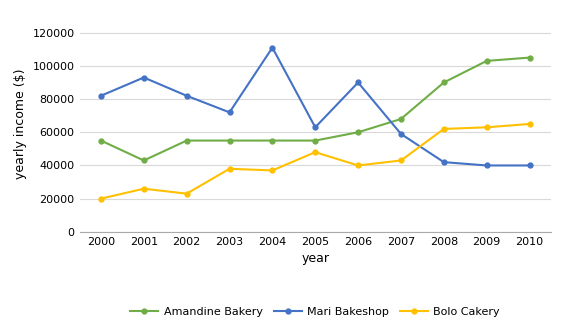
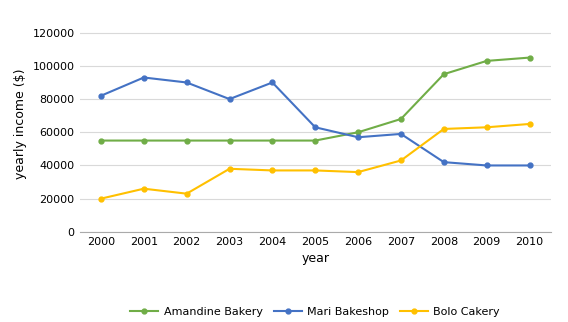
Amandine Bakery/2001: 43000 -> 55000
Mari Bakeshop/2002: 82000 -> 90000
Mari Bakeshop/2003: 72000 -> 80000
Mari Bakeshop/2004: 111000 -> 90000
Bolo Cakery/2005: 48000 -> 37000
Mari Bakeshop/2006: 90000 -> 57000
Bolo Cakery/2006: 40000 -> 36000
Amandine Bakery/2008: 90000 -> 95000
